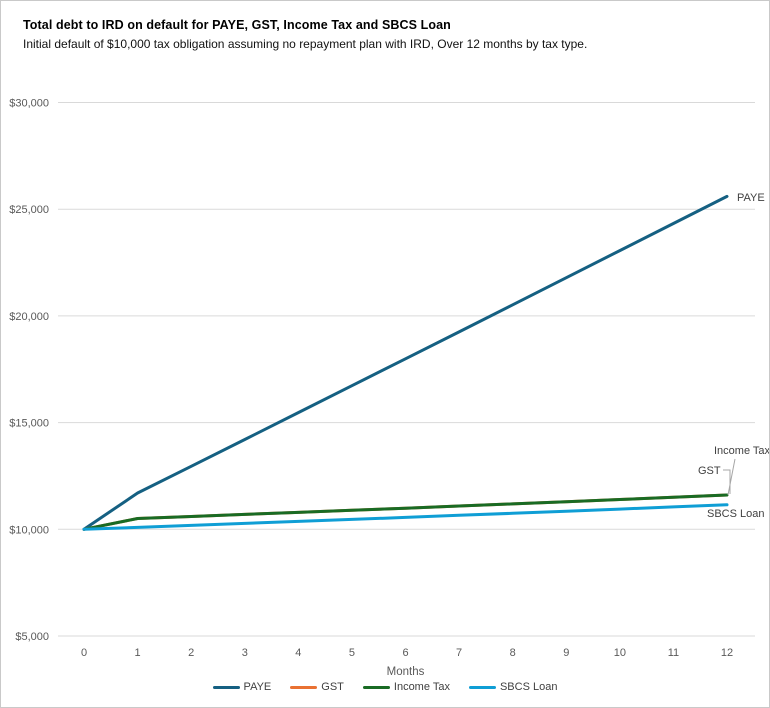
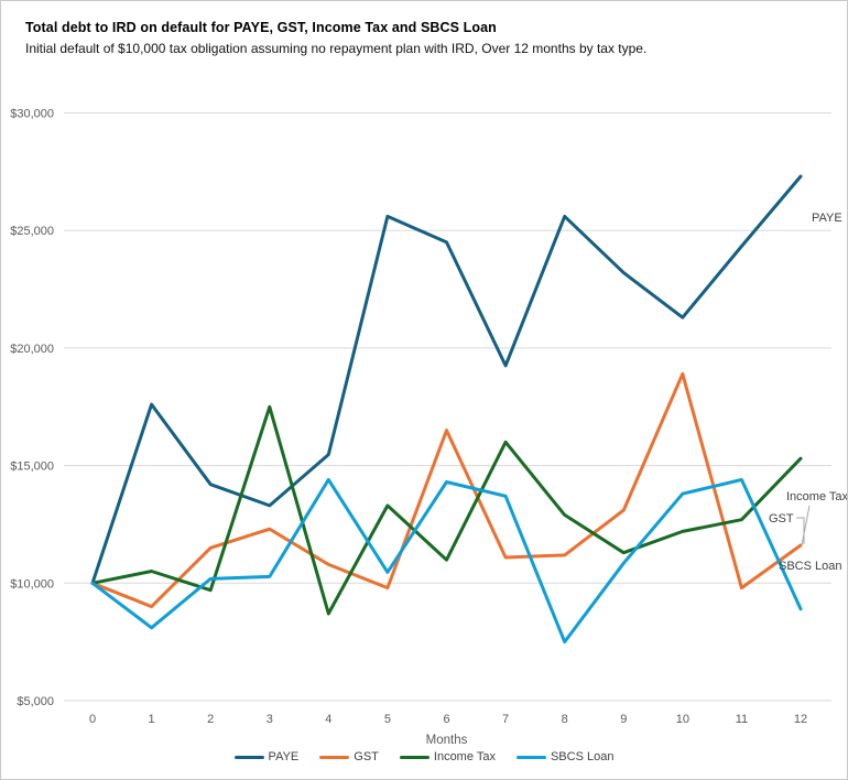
PAYE/1: $11700 -> $17600
GST/1: $10500 -> $9000
SBCS Loan/1: $10100 -> $8100
PAYE/2: $13000 -> $14200
GST/2: $10600 -> $11500
Income Tax/2: $10600 -> $9700
PAYE/3: $14200 -> $13300
GST/3: $10700 -> $12300
Income Tax/3: $10700 -> $17500
Income Tax/4: $10800 -> $8700
SBCS Loan/4: $10400 -> $14400
PAYE/5: $16700 -> $25600
GST/5: $10900 -> $9800
Income Tax/5: $10900 -> $13300
PAYE/6: $18000 -> $24500
GST/6: $11000 -> $16500
SBCS Loan/6: $10600 -> $14300
Income Tax/7: $11100 -> $16000
SBCS Loan/7: $10700 -> $13700
PAYE/8: $20500 -> $25600
Income Tax/8: $11200 -> $12900
SBCS Loan/8: $10800 -> $7500
PAYE/9: $21800 -> $23200
GST/9: $11300 -> $13100
PAYE/10: $23100 -> $21300
GST/10: $11400 -> $18900
Income Tax/10: $11400 -> $12200
SBCS Loan/10: $10900 -> $13800
GST/11: $11500 -> $9800
Income Tax/11: $11500 -> $12700
SBCS Loan/11: $11000 -> $14400
PAYE/12: $25600 -> $27300
Income Tax/12: $11600 -> $15300
SBCS Loan/12: $11100 -> $8900
